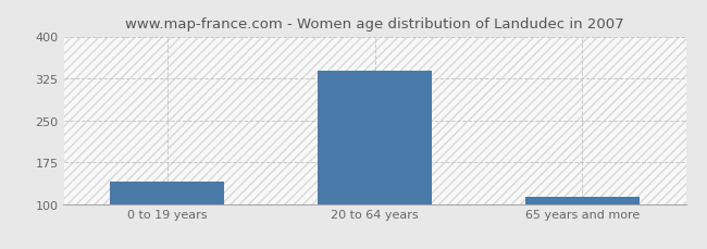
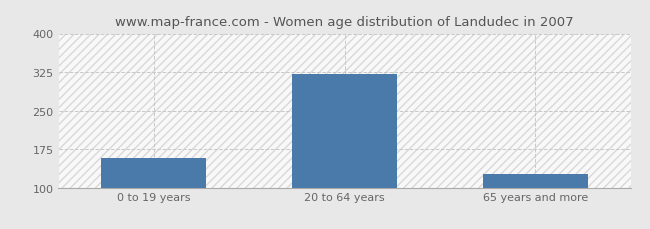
0 to 19 years: 140 -> 158
20 to 64 years: 338 -> 322
65 years and more: 113 -> 126
